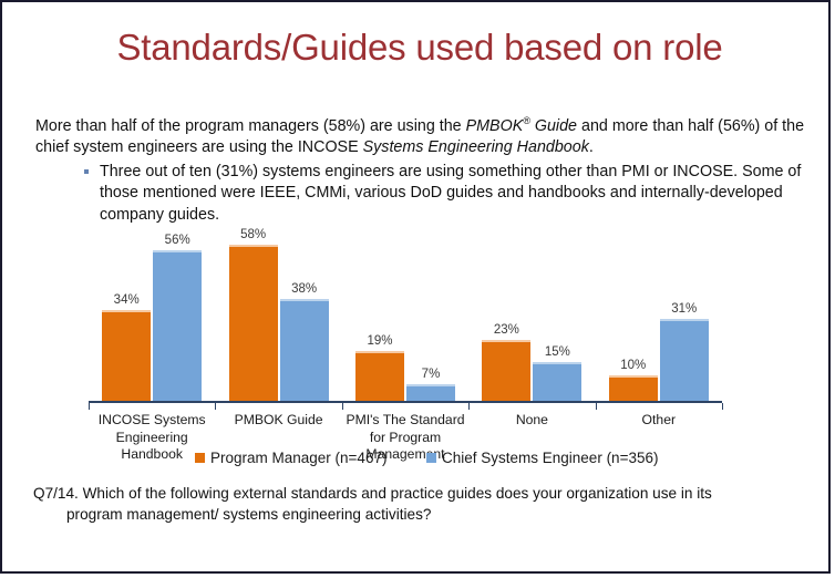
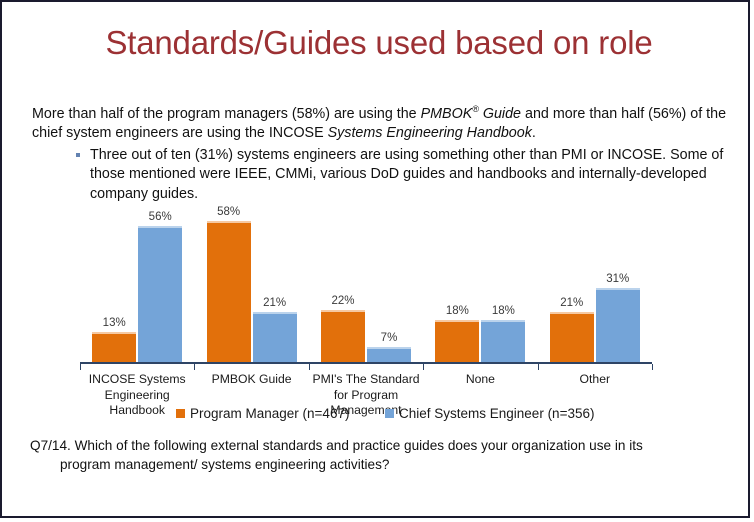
Program Manager (n=467)/INCOSE Systems Engineering Handbook: 34% -> 13%
Chief Systems Engineer (n=356)/PMBOK Guide: 38% -> 21%
Program Manager (n=467)/PMI's The Standard for Program Management: 19% -> 22%
Program Manager (n=467)/None: 23% -> 18%
Chief Systems Engineer (n=356)/None: 15% -> 18%
Program Manager (n=467)/Other: 10% -> 21%
